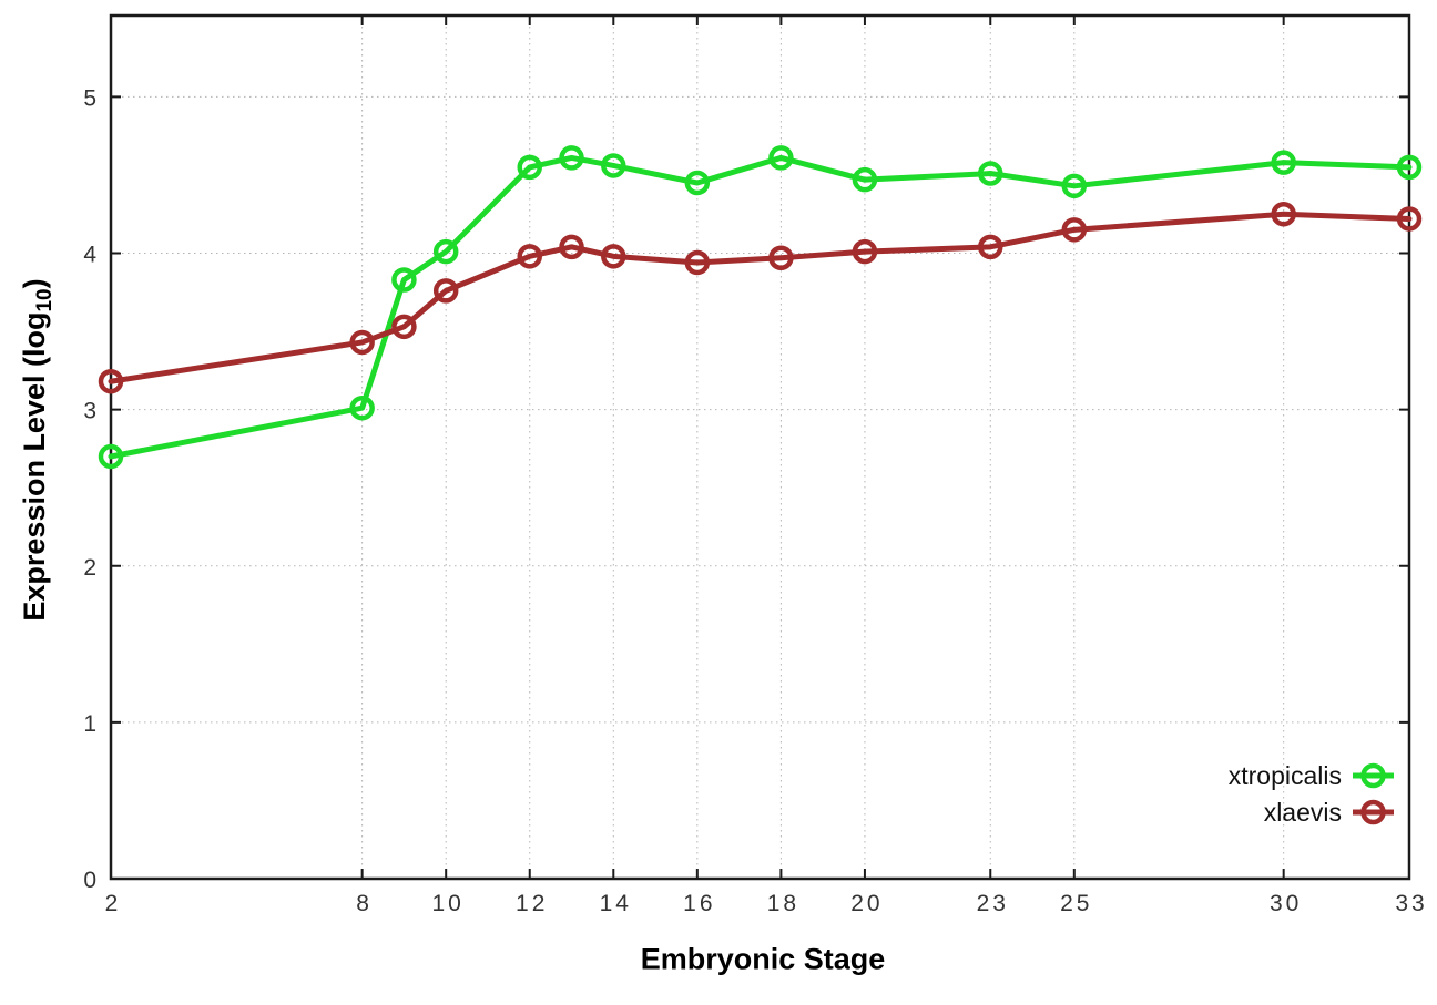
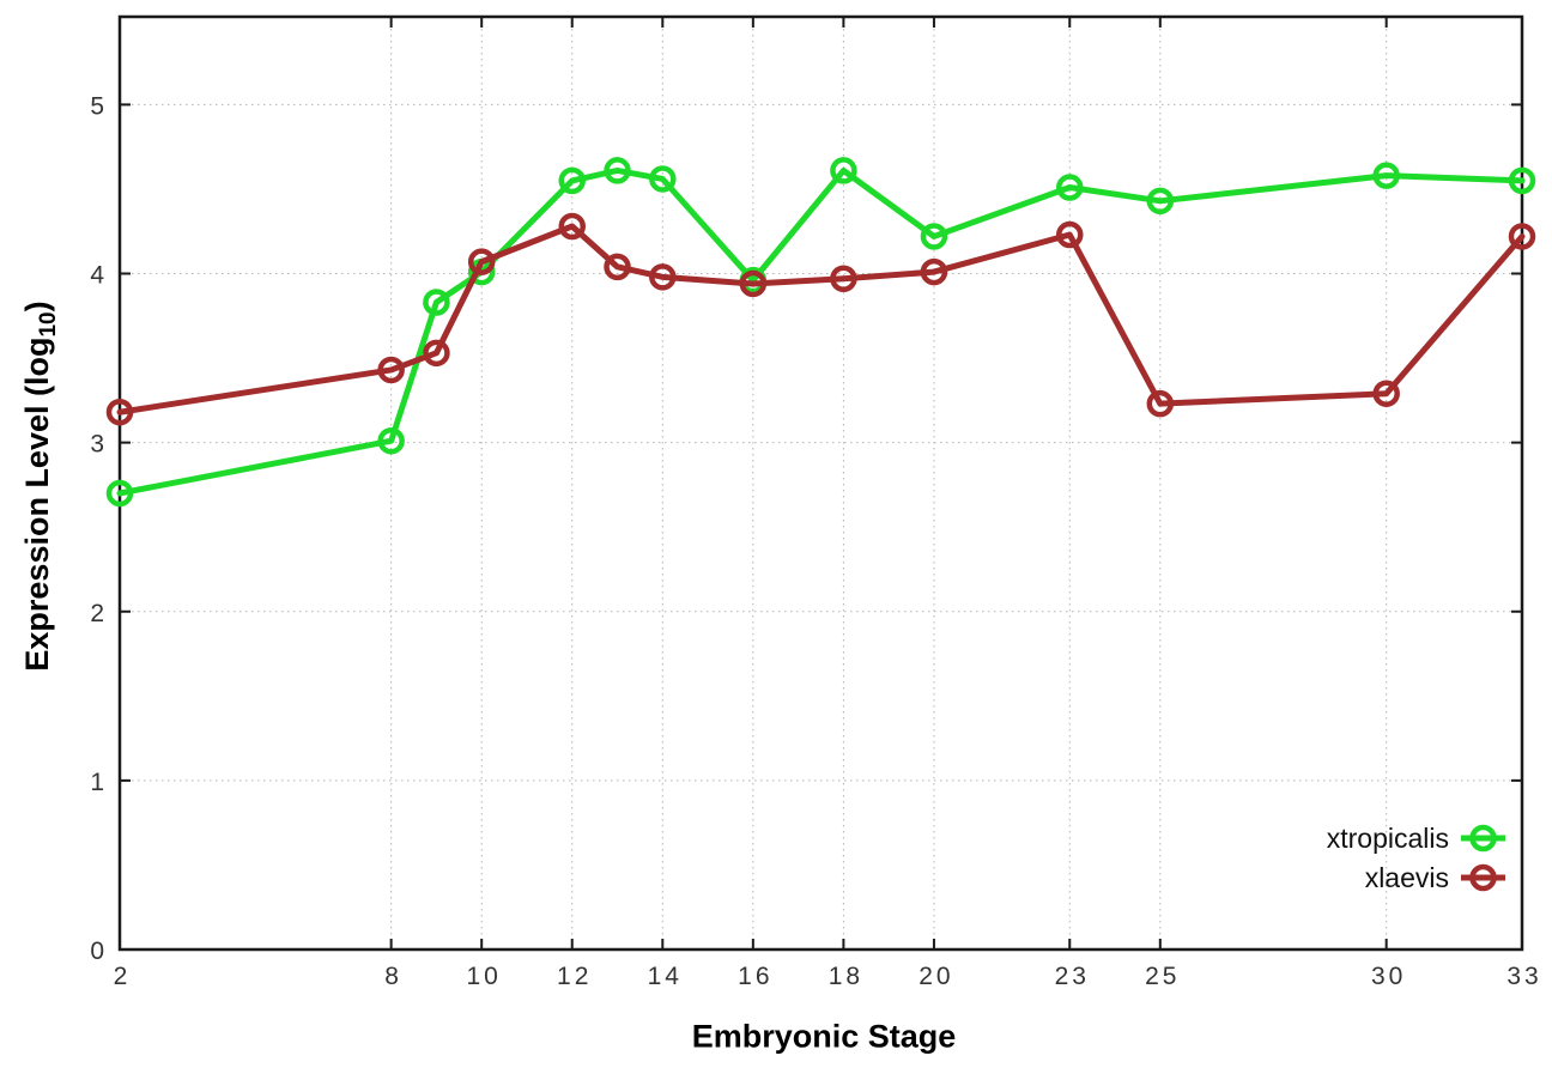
xlaevis/10: 3.76 -> 4.07
xlaevis/12: 3.98 -> 4.28
xtropicalis/16: 4.45 -> 3.96
xtropicalis/20: 4.47 -> 4.22
xlaevis/23: 4.04 -> 4.23
xlaevis/25: 4.15 -> 3.23
xlaevis/30: 4.25 -> 3.29
